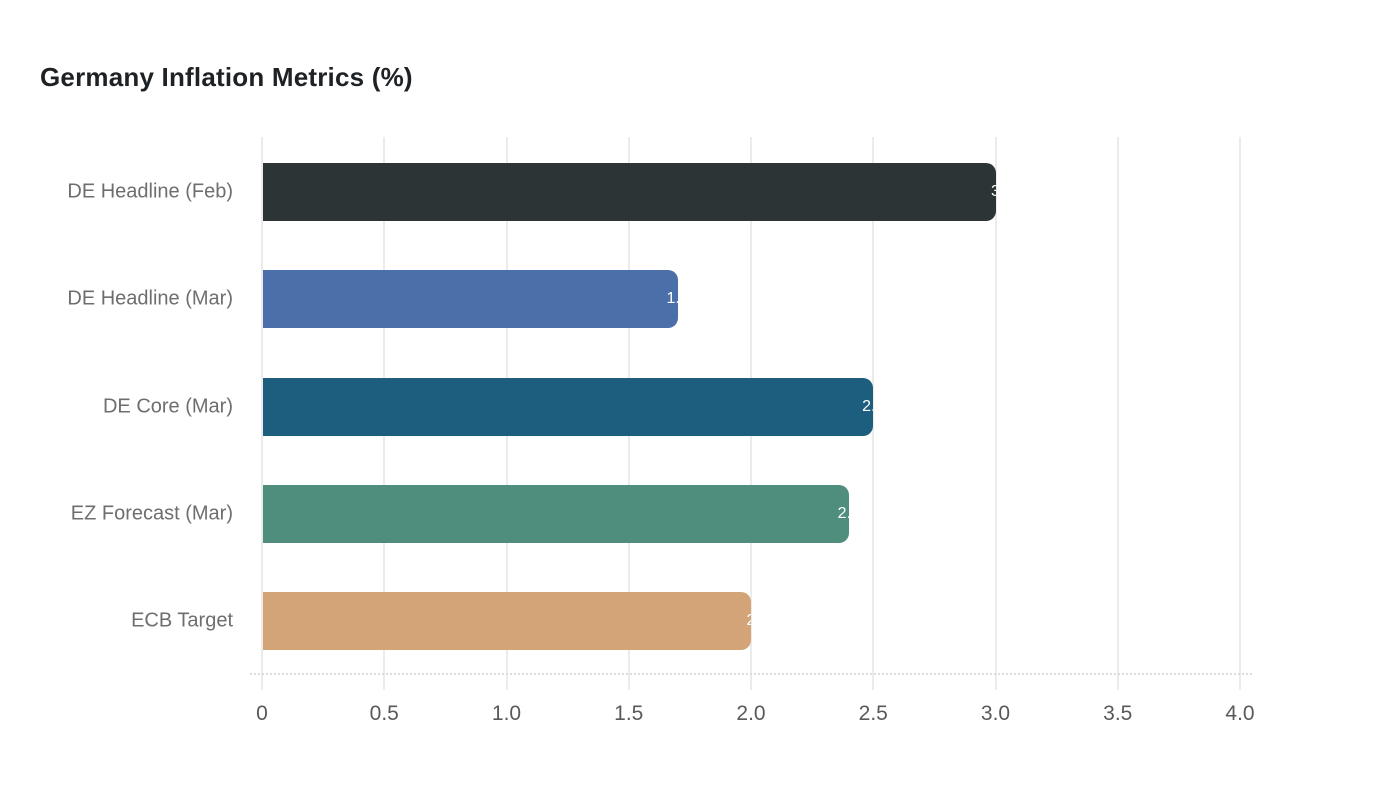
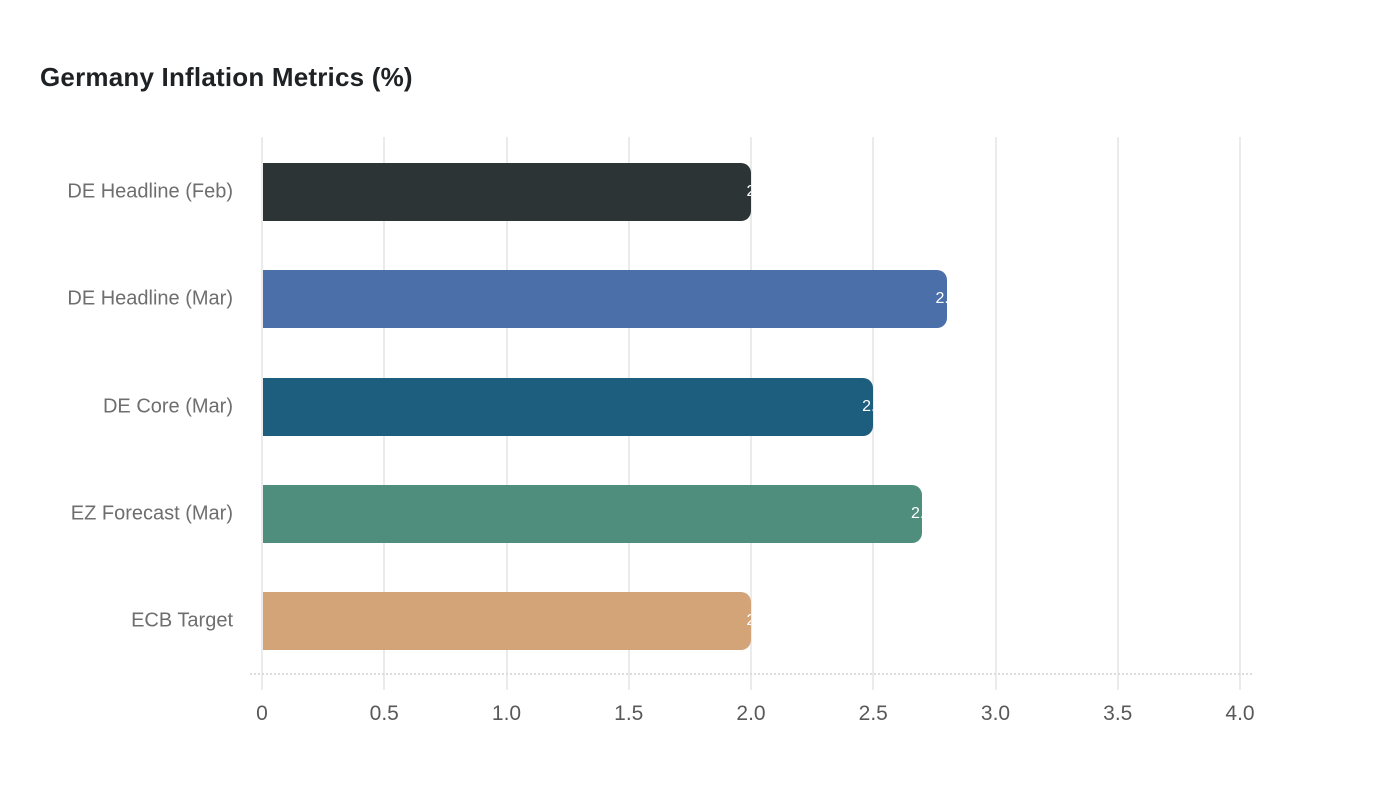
DE Headline (Feb): 3 -> 2
DE Headline (Mar): 1.7 -> 2.8
EZ Forecast (Mar): 2.4 -> 2.7
